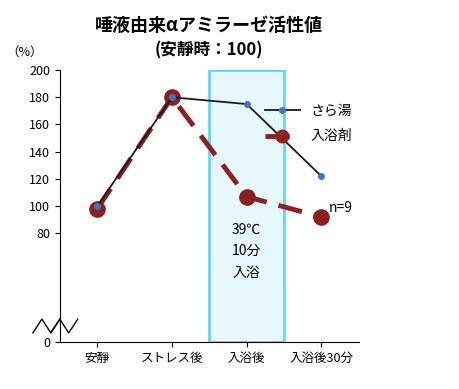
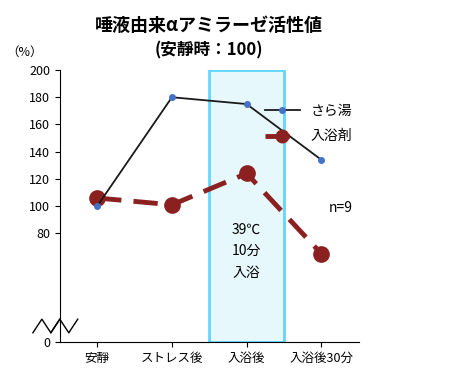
入浴剤/安靜: 98 -> 106
入浴剤/ストレス後: 180 -> 101
入浴剤/入浴後: 107 -> 124
さら湯/入浴後30分: 122 -> 134
入浴剤/入浴後30分: 92 -> 65
